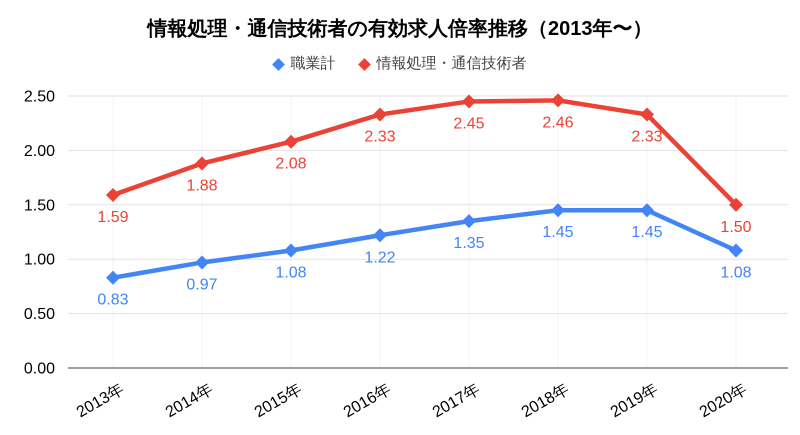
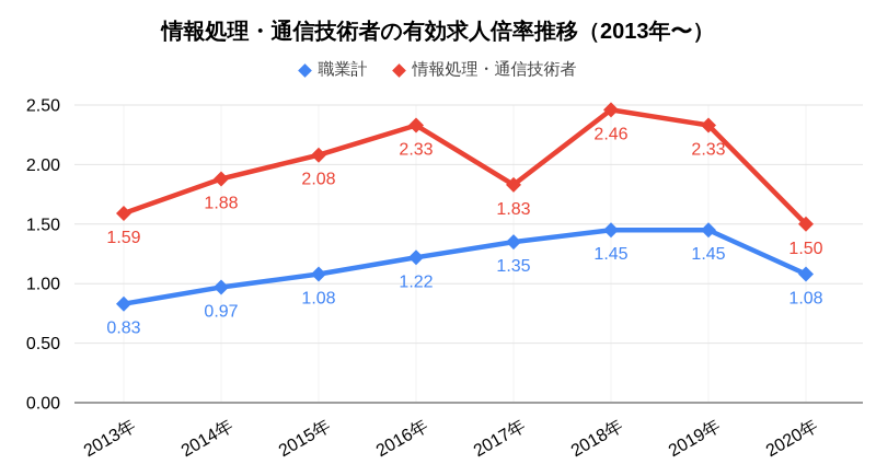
情報処理・通信技術者/2017年: 2.45 -> 1.83
